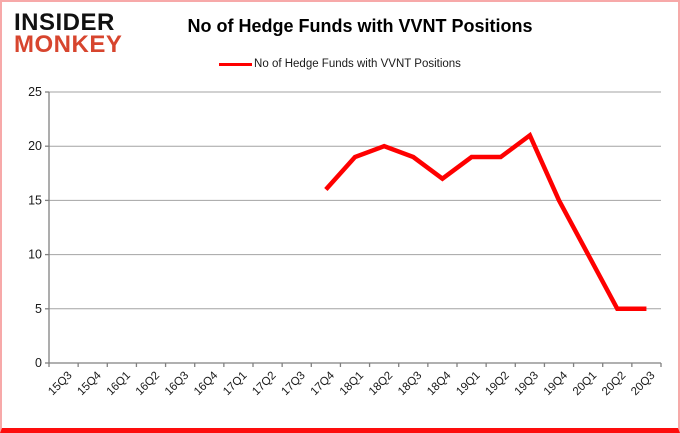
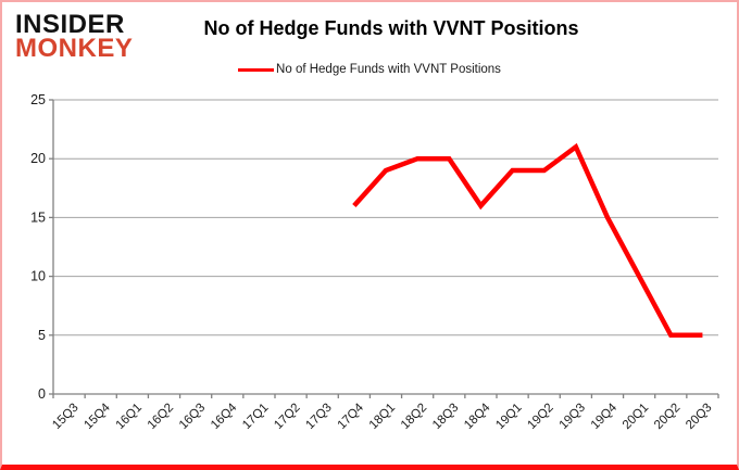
18Q3: 19 -> 20
18Q4: 17 -> 16
